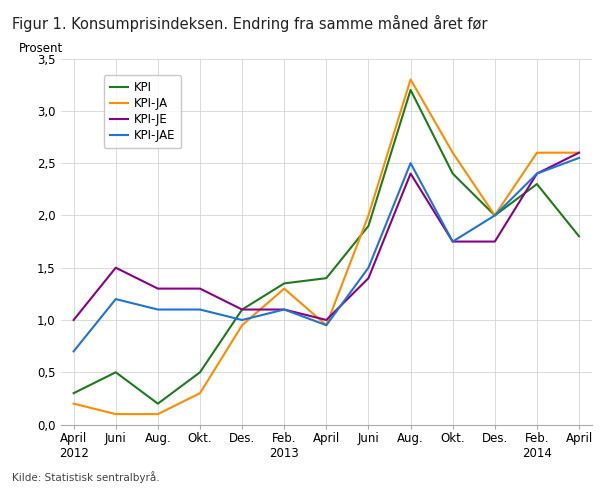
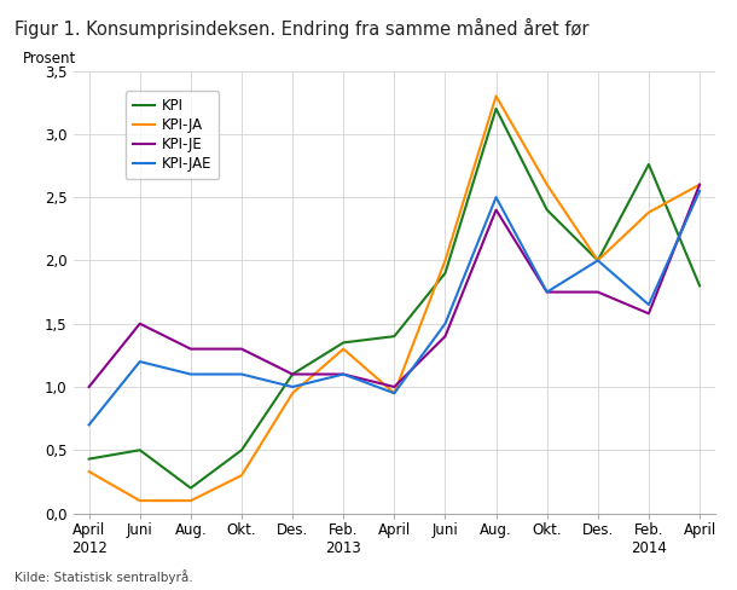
KPI/April 2012: 0,30 -> 0,43
KPI-JA/April 2012: 0,20 -> 0,33
KPI/Feb. 2014: 2,30 -> 2,76
KPI-JA/Feb. 2014: 2,60 -> 2,38
KPI-JE/Feb. 2014: 2,40 -> 1,58
KPI-JAE/Feb. 2014: 2,40 -> 1,65
